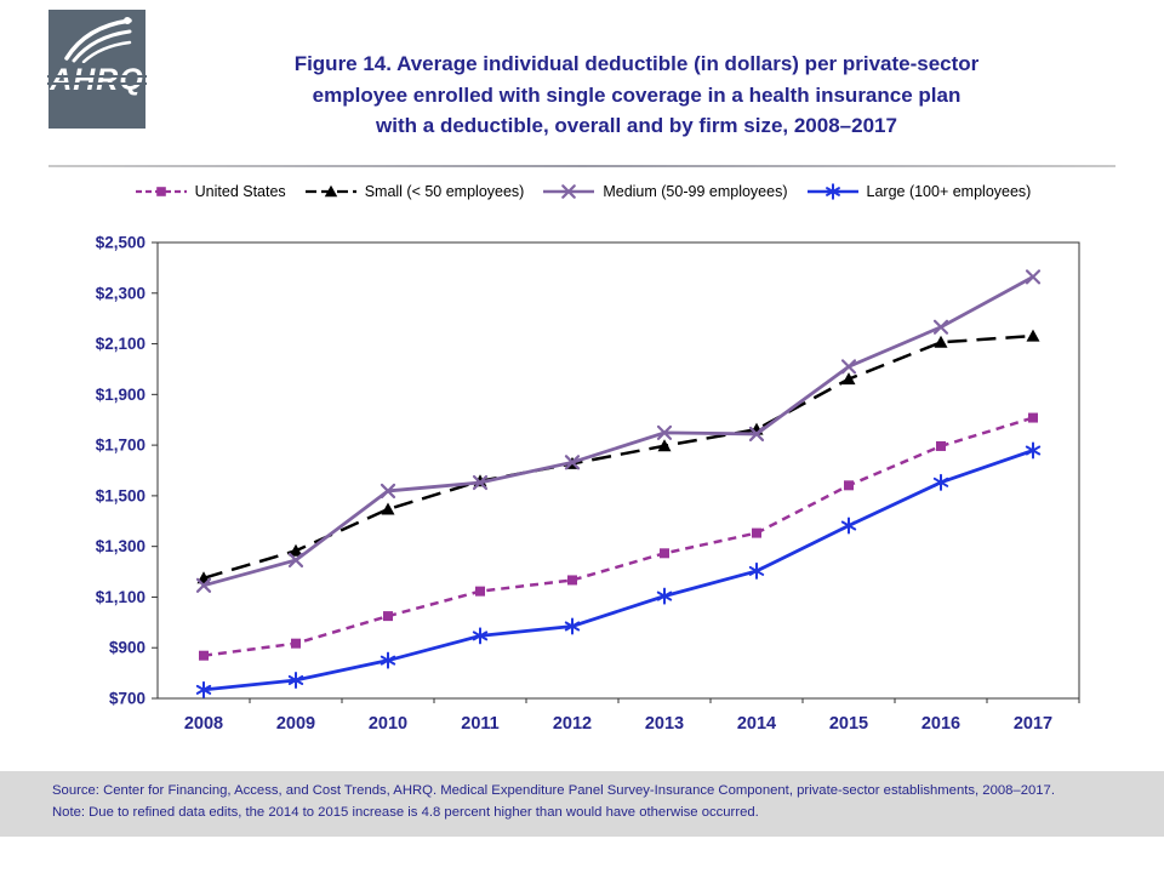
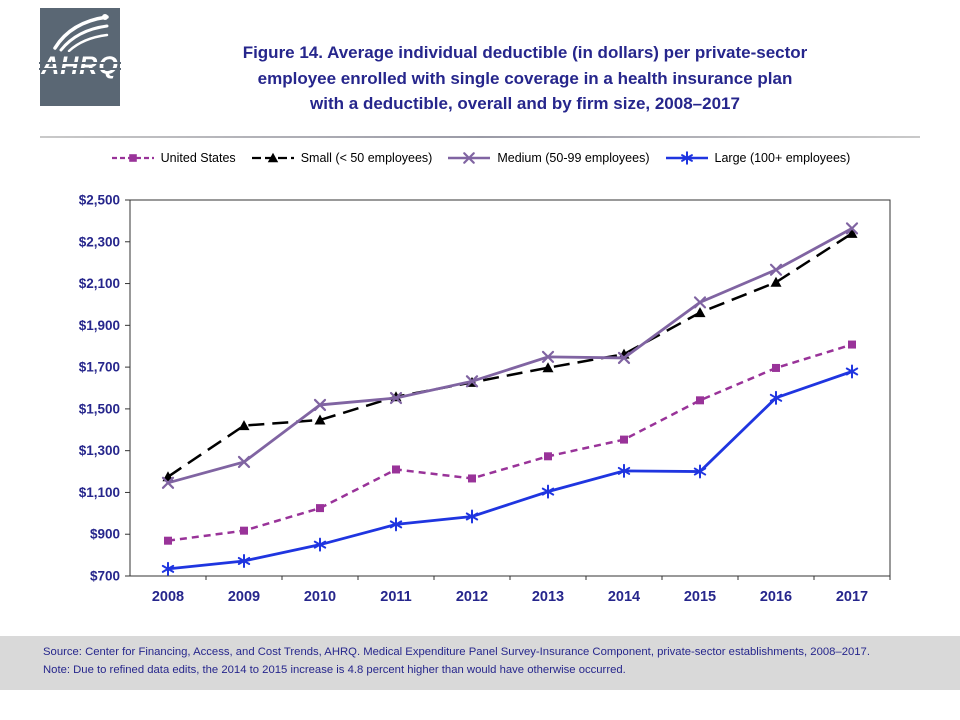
Small (< 50 employees)/2009: $1280 -> $1420
United States/2011: $1120 -> $1210
Large (100+ employees)/2015: $1380 -> $1200
Small (< 50 employees)/2017: $2130 -> $2340
